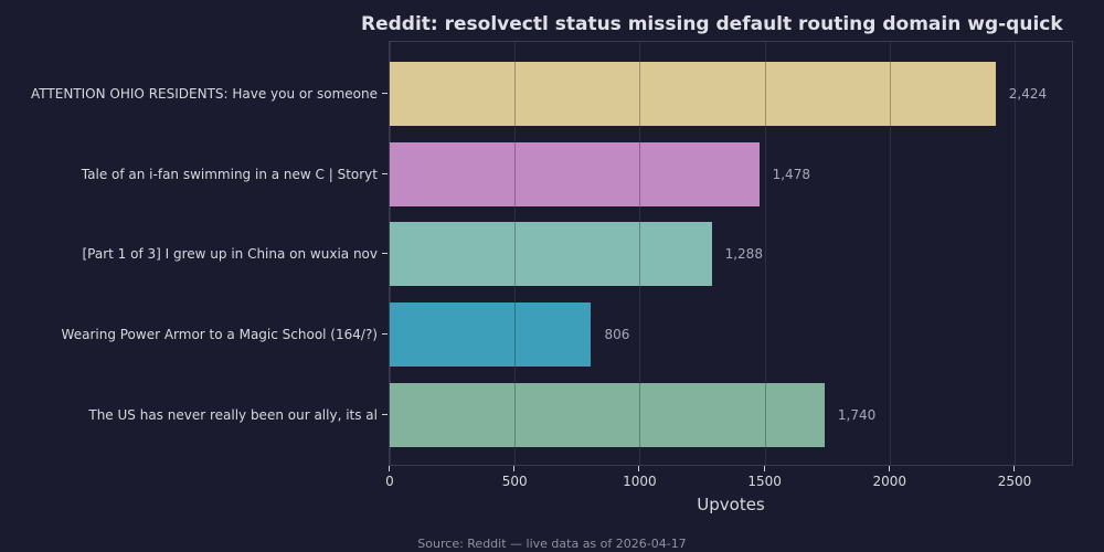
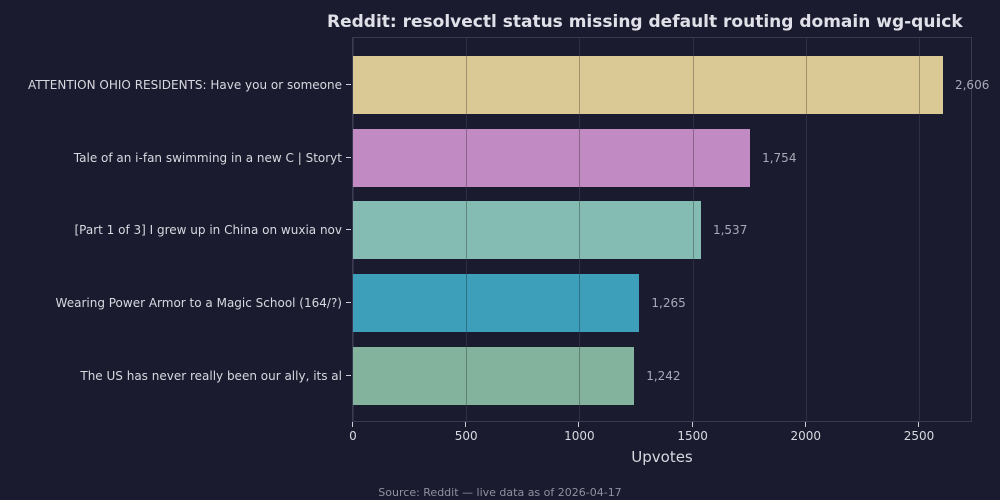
ATTENTION OHIO RESIDENTS: Have you or someone: 2,424 -> 2,606
Tale of an i-fan swimming in a new C | Storyt: 1,478 -> 1,754
[Part 1 of 3] I grew up in China on wuxia nov: 1,288 -> 1,537
Wearing Power Armor to a Magic School (164/?): 806 -> 1,265
The US has never really been our ally, its al: 1,740 -> 1,242
